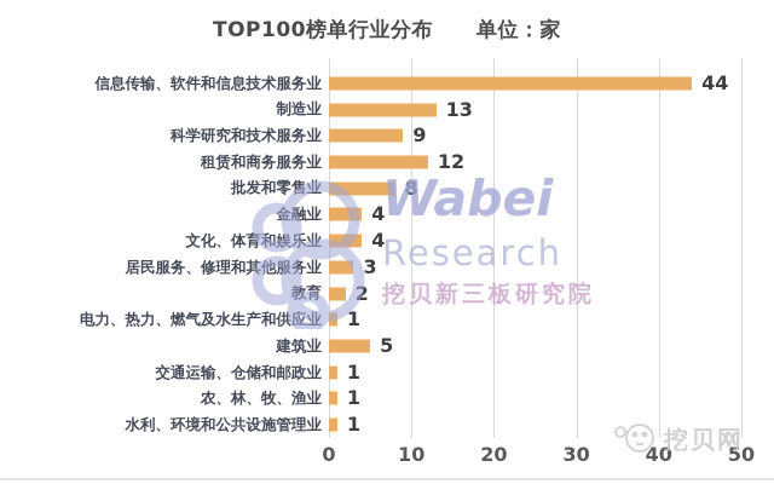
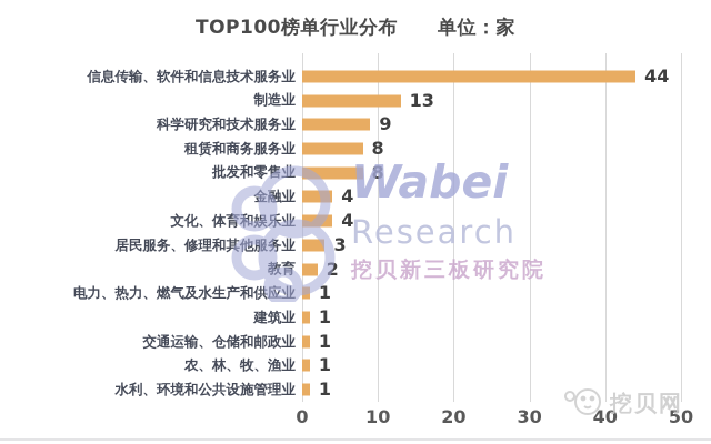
租赁和商务服务业: 12 -> 8
建筑业: 5 -> 1
